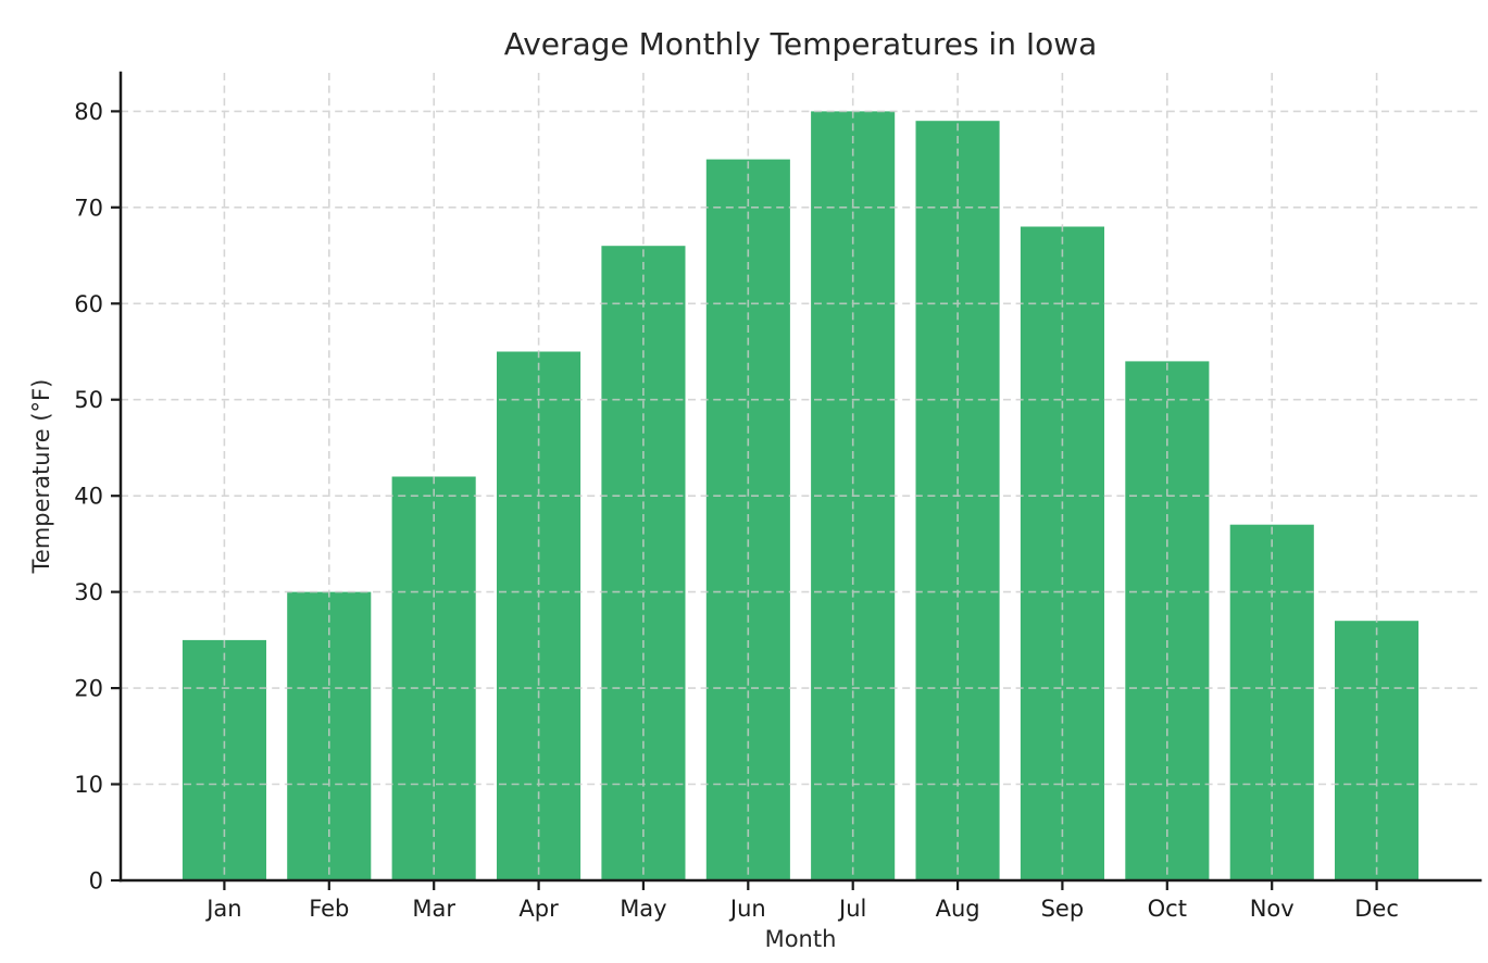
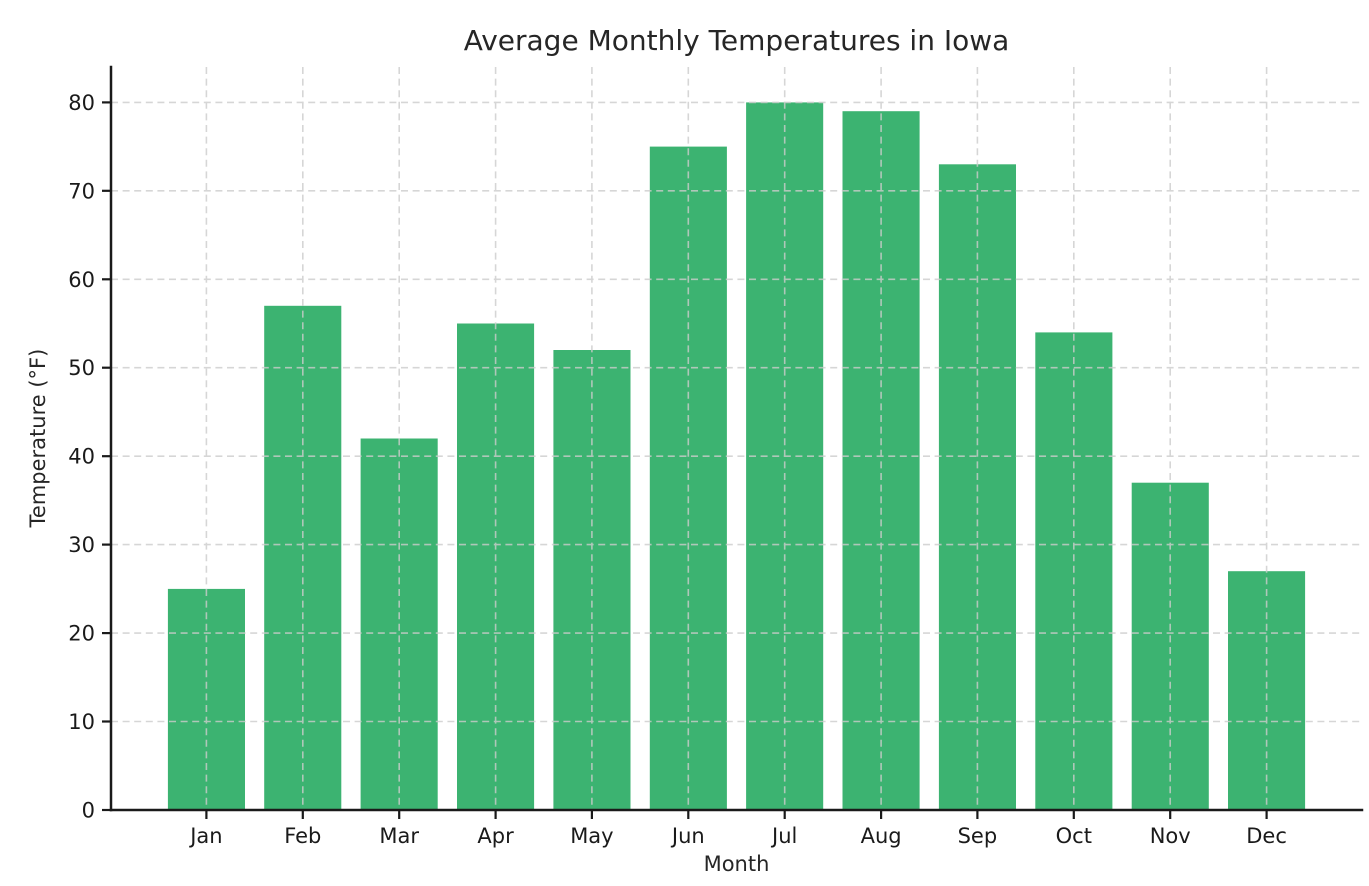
Feb: 30 -> 57
May: 66 -> 52
Sep: 68 -> 73
